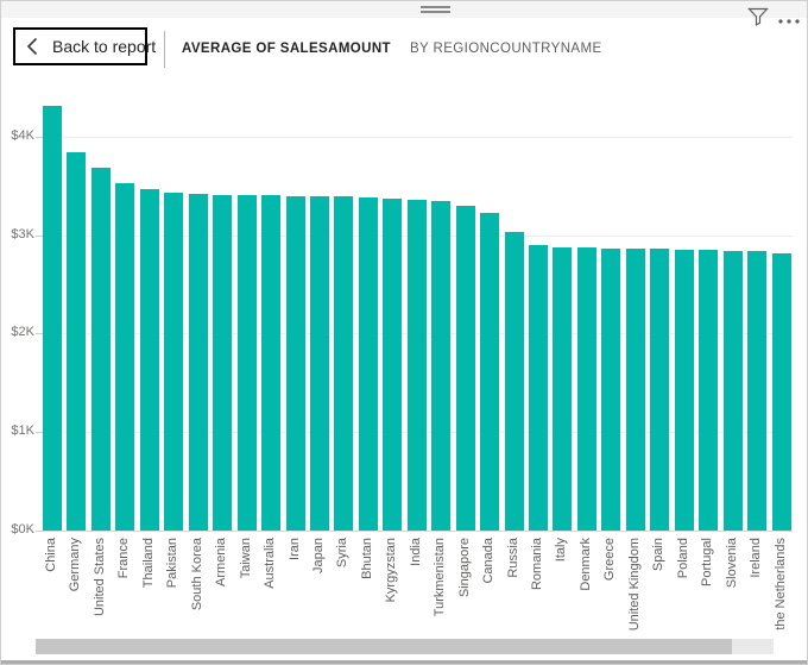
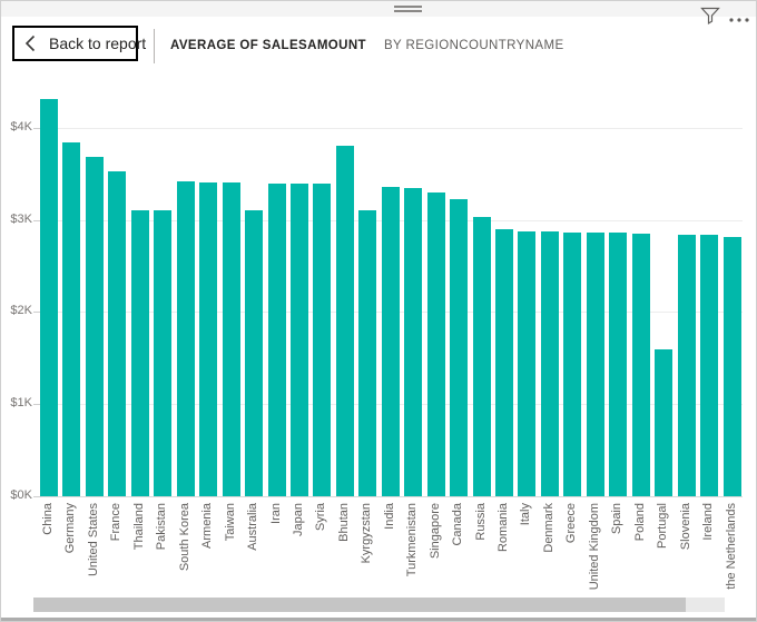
Thailand: $3.5K -> $3.1K
Pakistan: $3.4K -> $3.1K
Australia: $3.4K -> $3.1K
Bhutan: $3.4K -> $3.8K
Kyrgyzstan: $3.4K -> $3.1K
Portugal: $2.8K -> $1.6K
